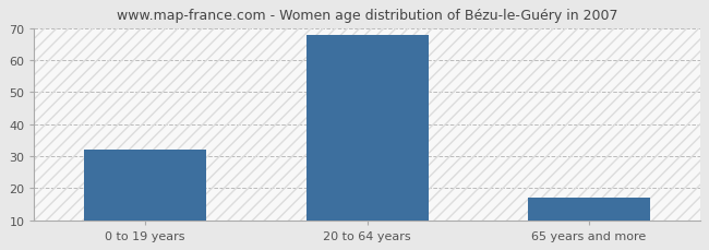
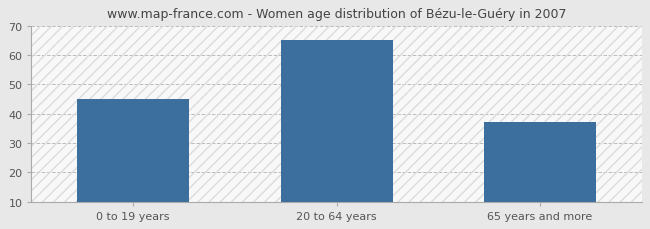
0 to 19 years: 32 -> 45
20 to 64 years: 68 -> 65
65 years and more: 17 -> 37
